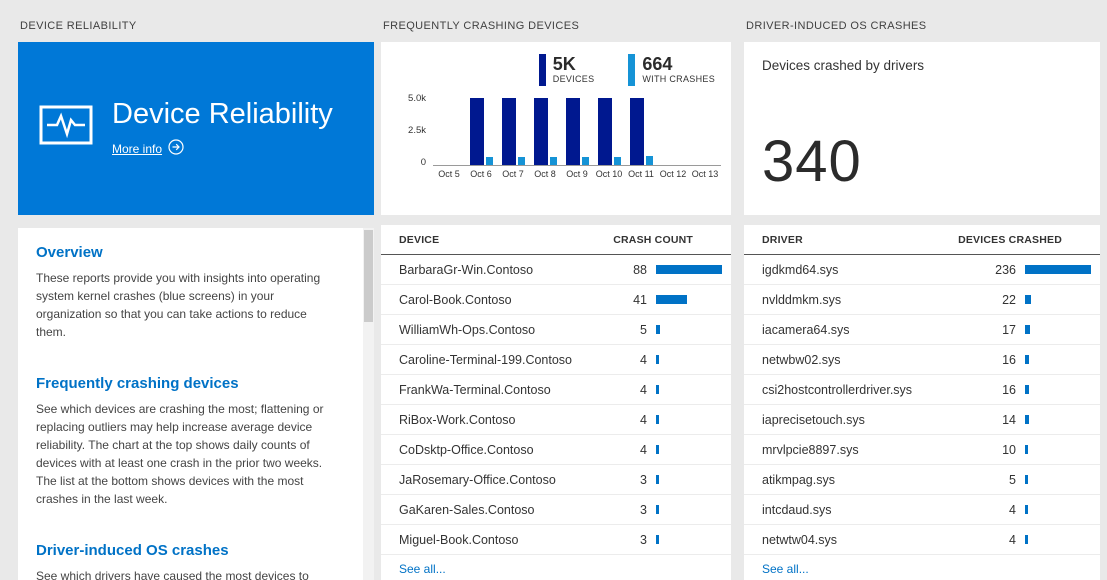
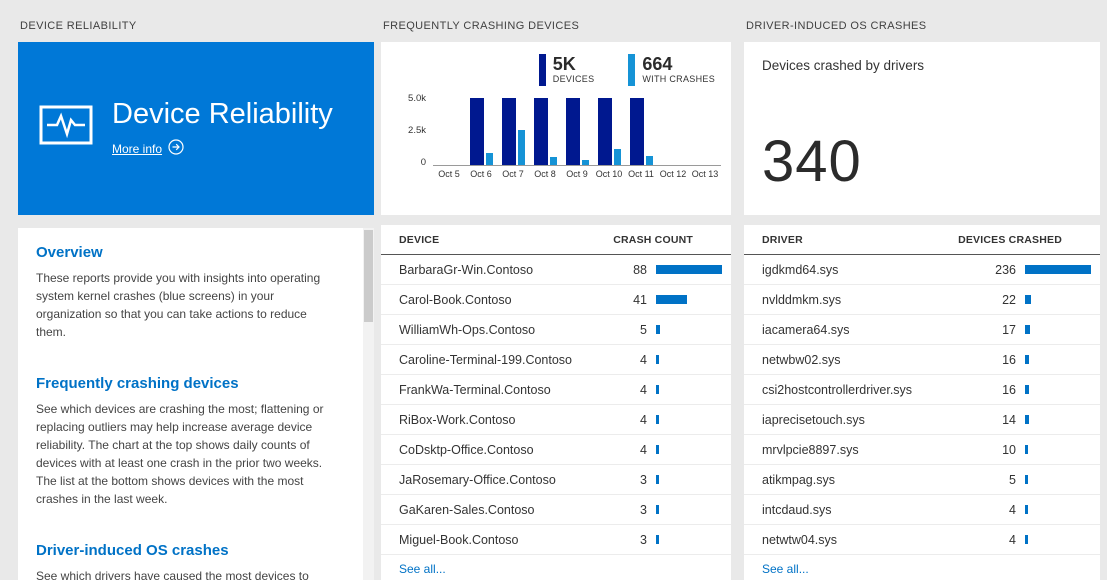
WITH CRASHES/Oct 6: 0.6k -> 0.9k
WITH CRASHES/Oct 7: 0.6k -> 2.6k
WITH CRASHES/Oct 9: 0.6k -> 0.4k
WITH CRASHES/Oct 10: 0.6k -> 1.2k
